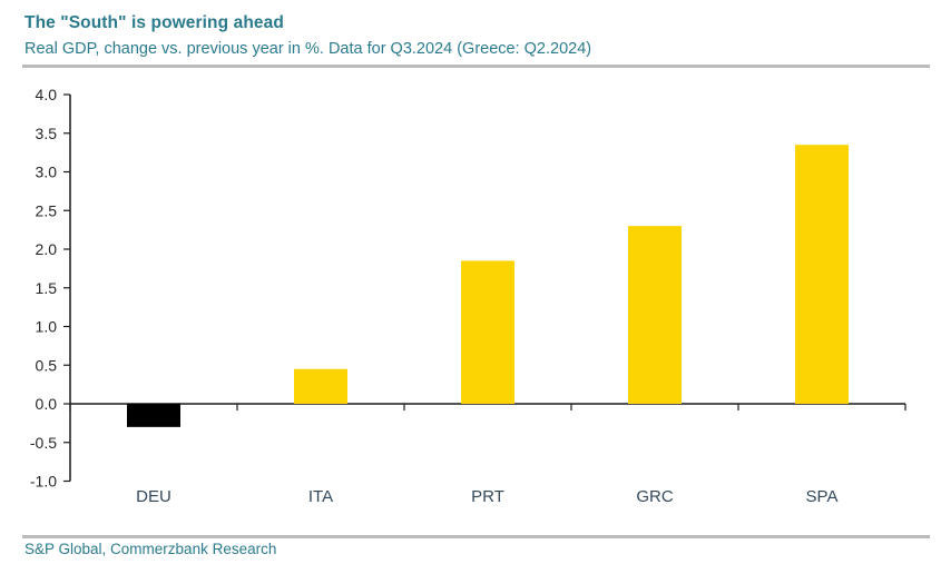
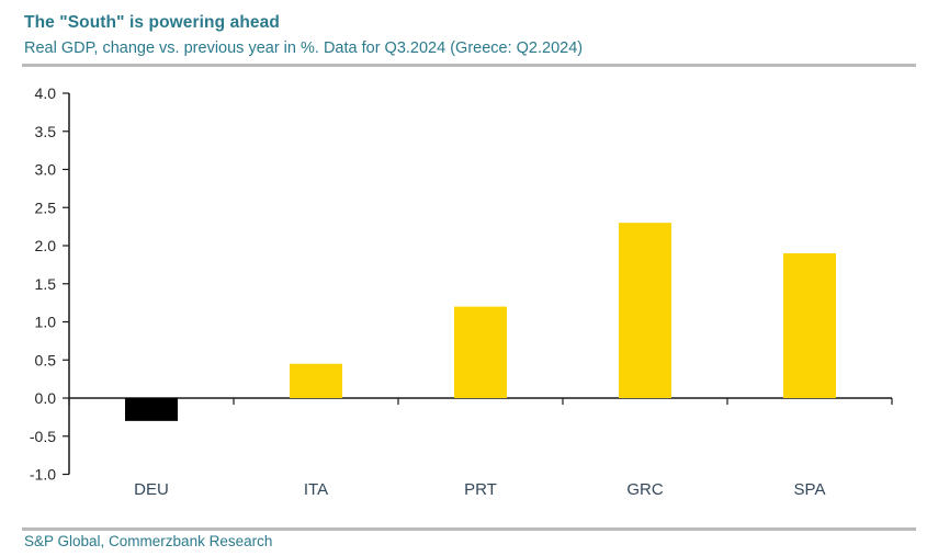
PRT: 1.9 -> 1.2
SPA: 3.4 -> 1.9
